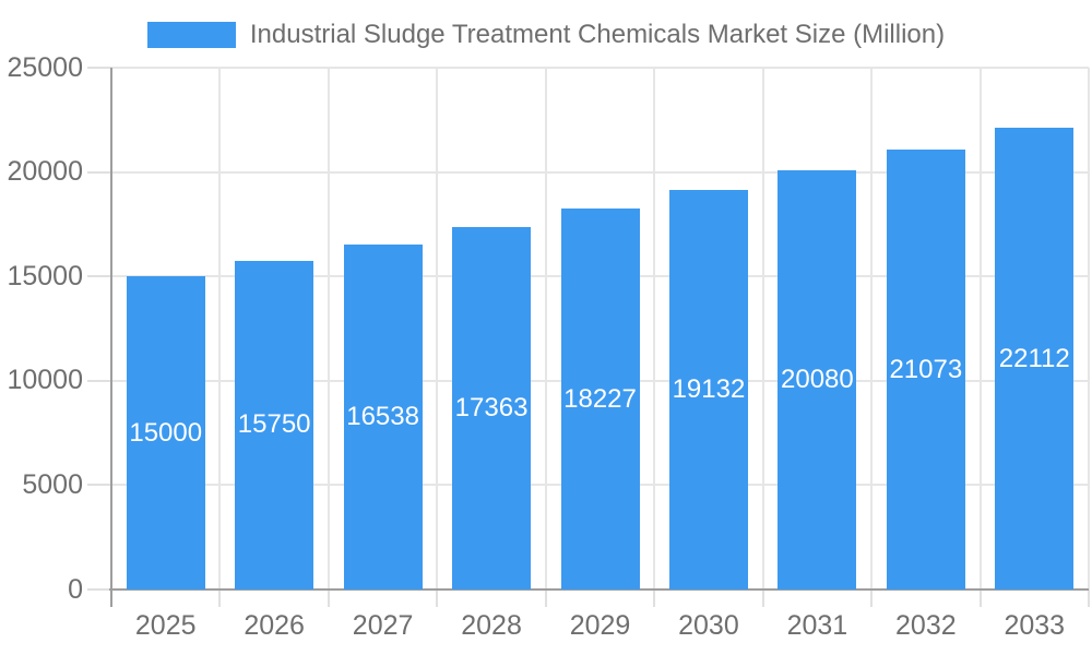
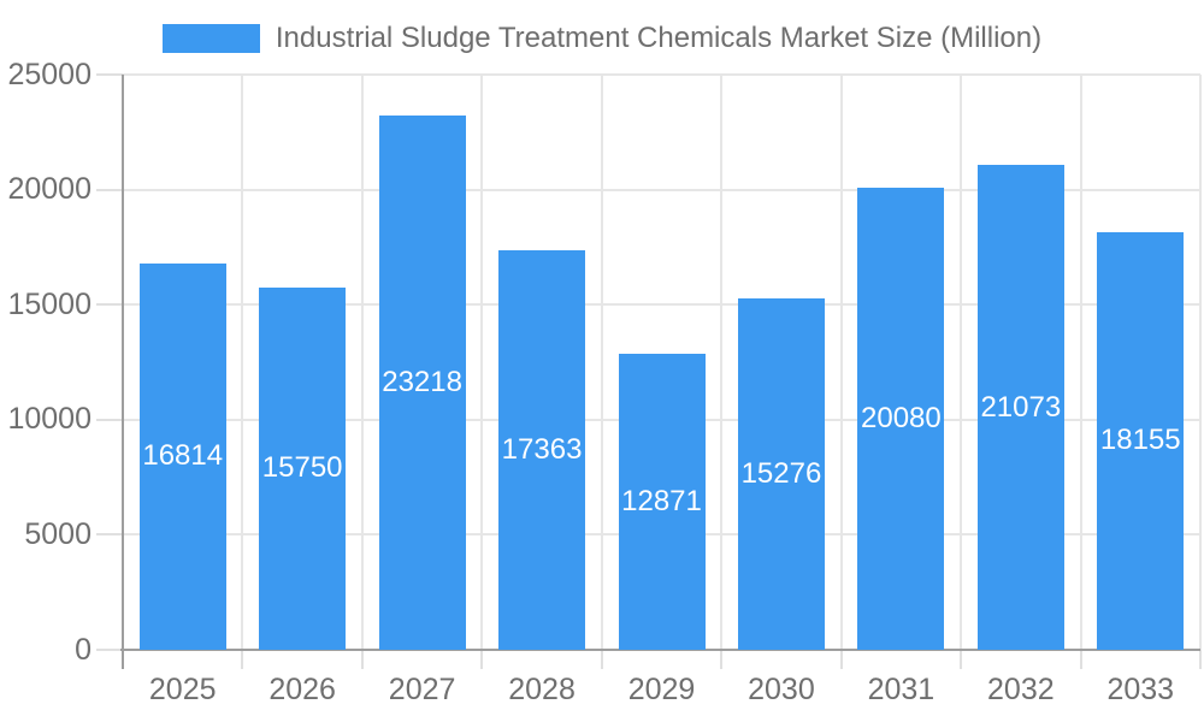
2025: 15000 -> 16814
2027: 16538 -> 23218
2029: 18227 -> 12871
2030: 19132 -> 15276
2033: 22112 -> 18155
